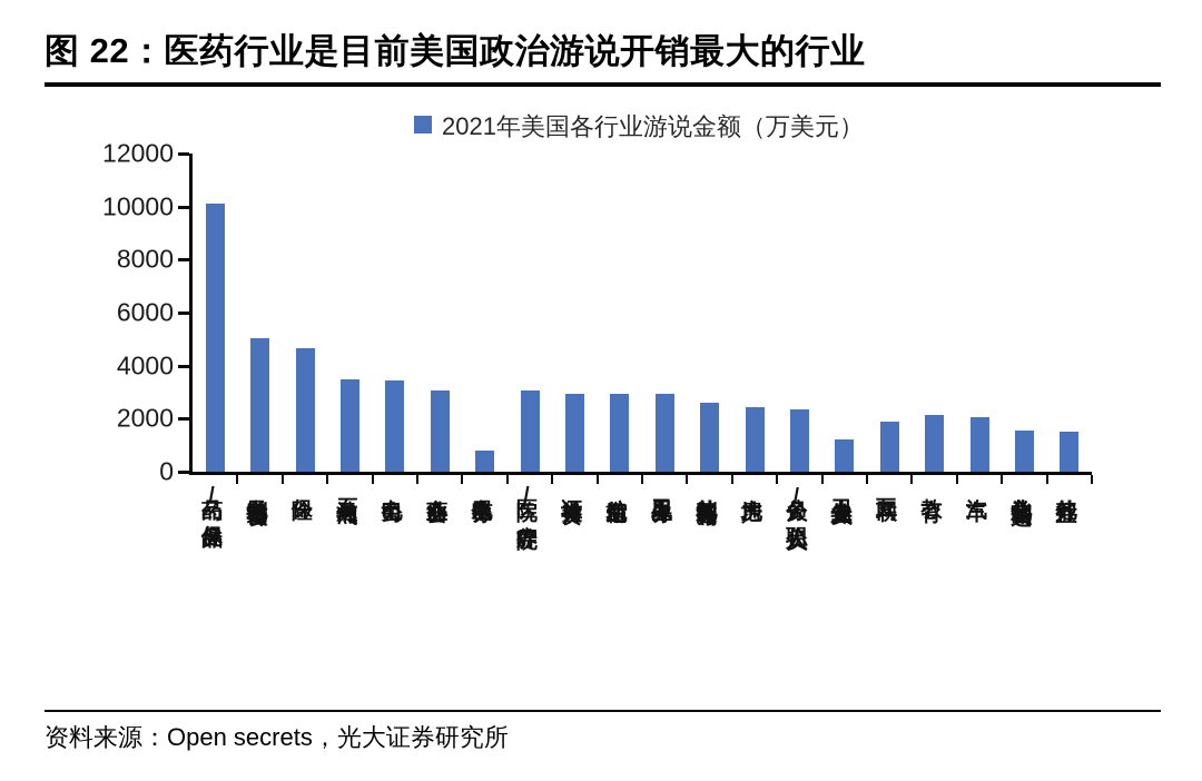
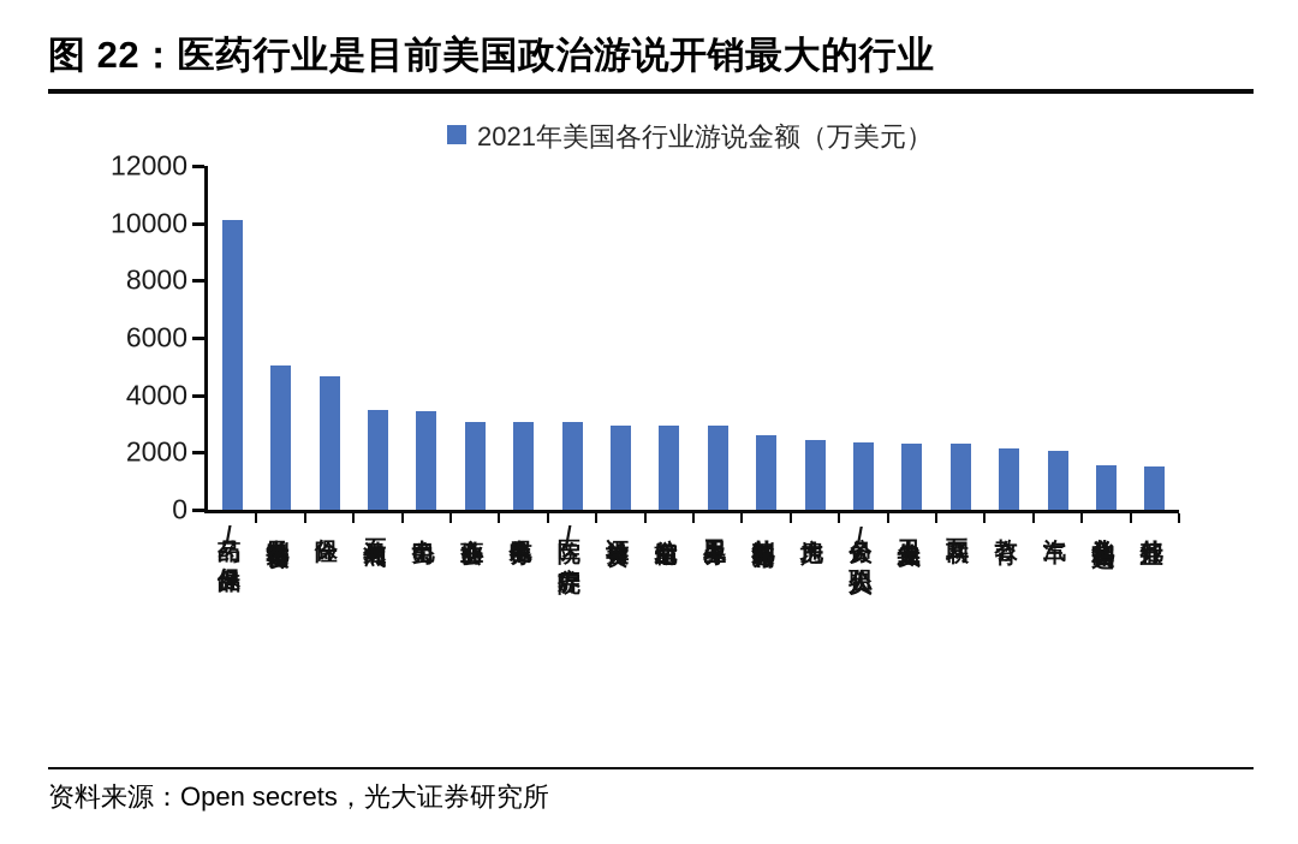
电信服务: 800 -> 3000
卫生专业人员: 1200 -> 2300
互联网: 1900 -> 2300
